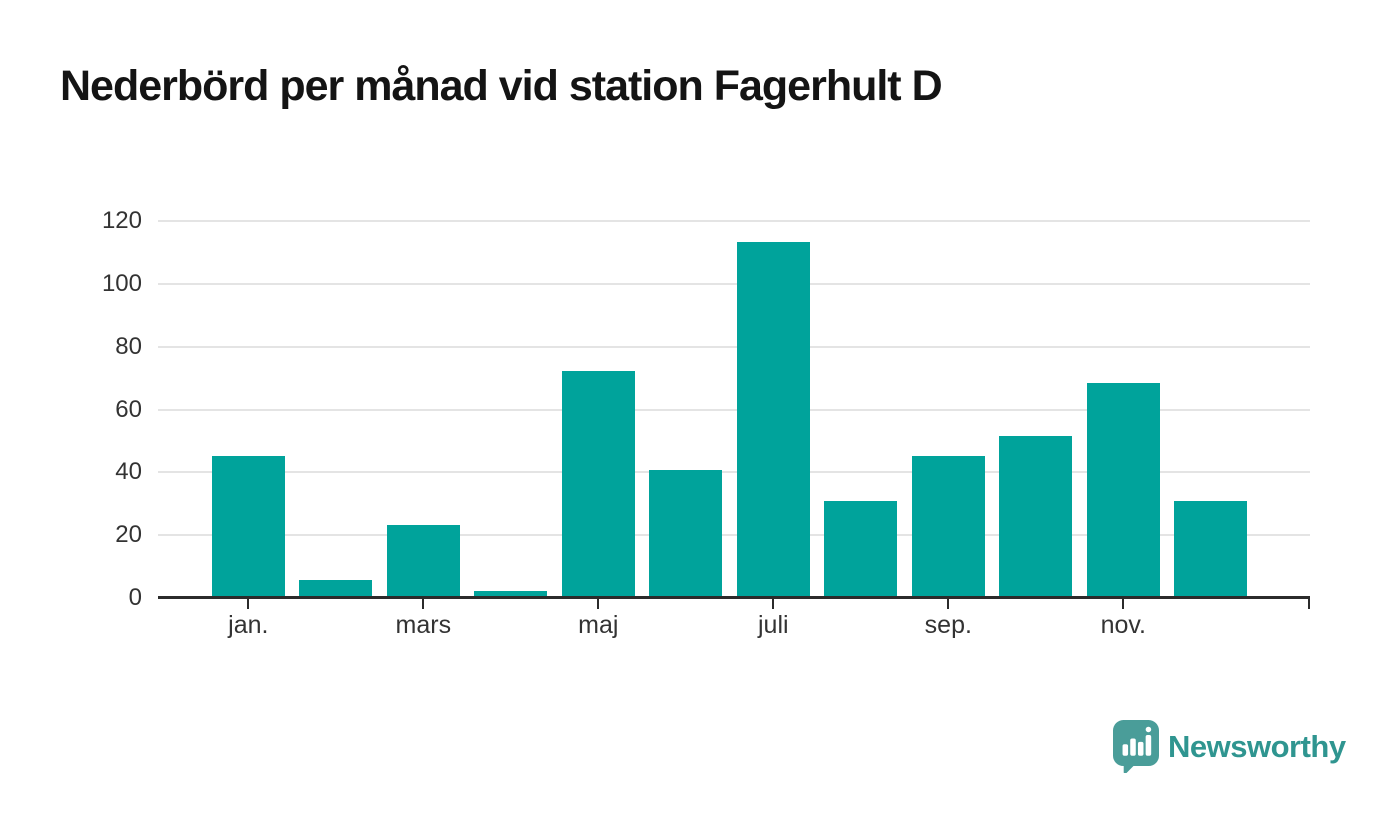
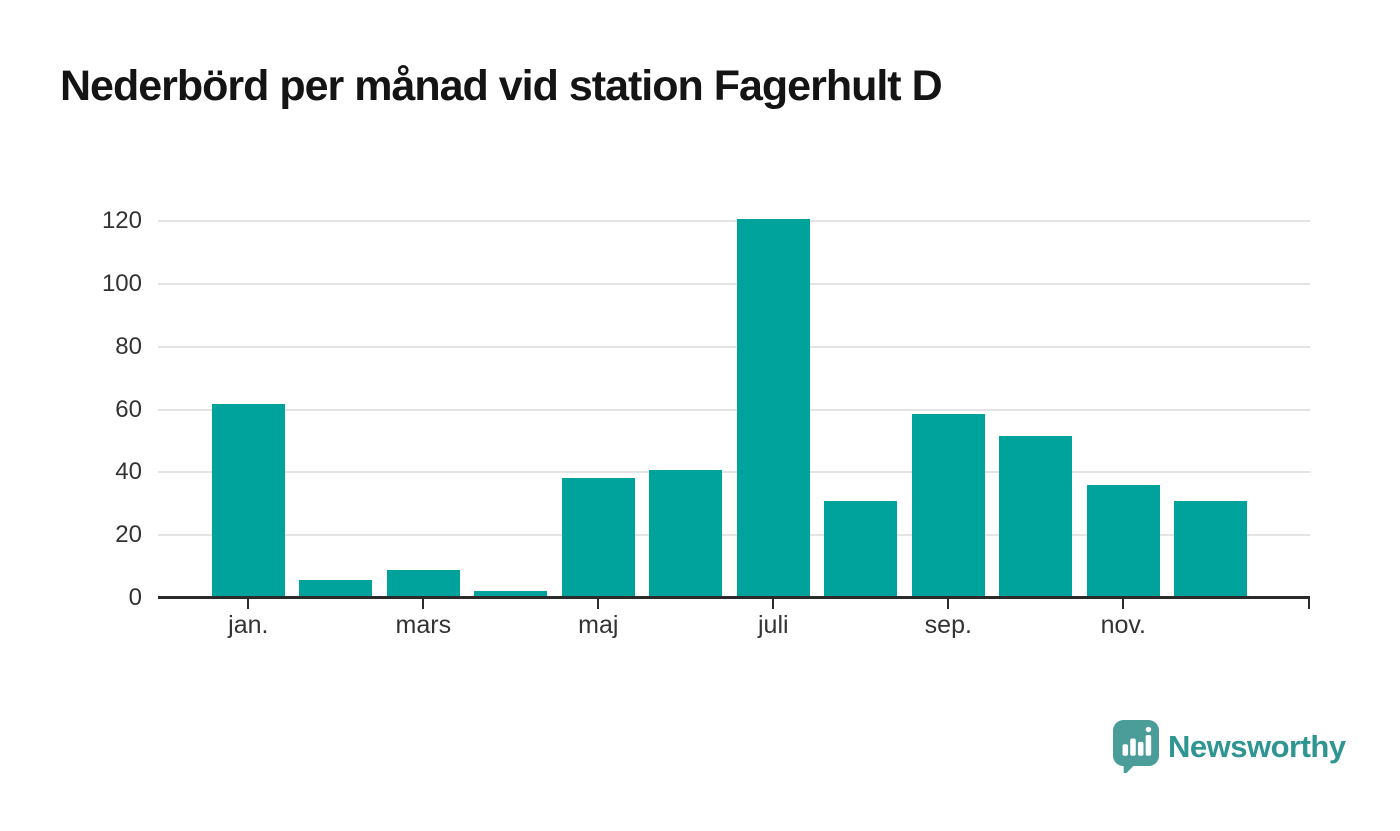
jan.: 45 -> 62
mars: 23 -> 9
maj: 72 -> 38
juli: 113 -> 120
sep.: 45 -> 58
nov.: 68 -> 36
